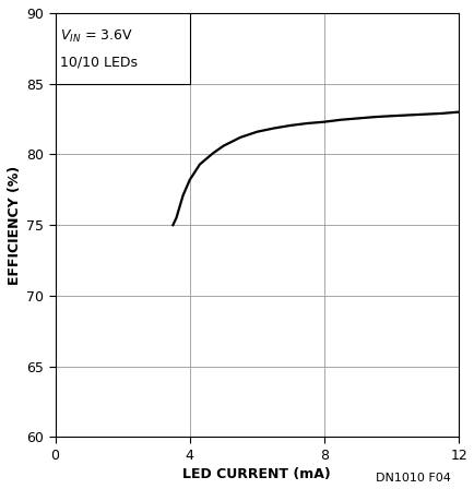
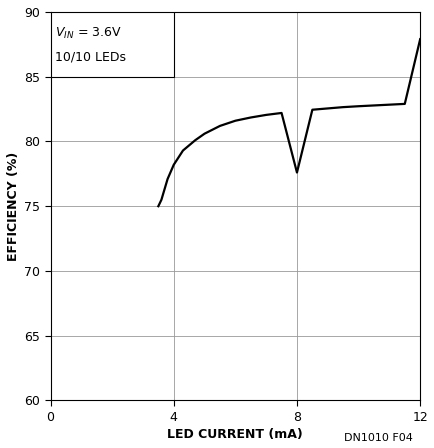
8: 82.3 -> 77.6
12: 83.0 -> 87.9
